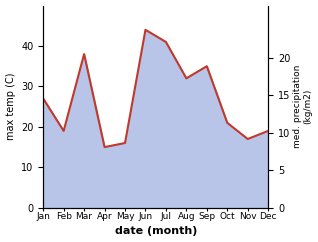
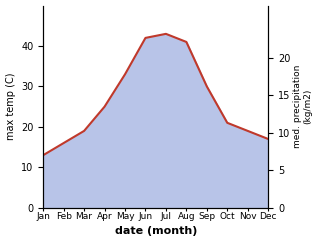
Jan: 27 -> 13
Feb: 19 -> 16
Mar: 38 -> 19
Apr: 15 -> 25
May: 16 -> 33
Jun: 44 -> 42
Jul: 41 -> 43
Aug: 32 -> 41
Sep: 35 -> 30
Nov: 17 -> 19
Dec: 19 -> 17
